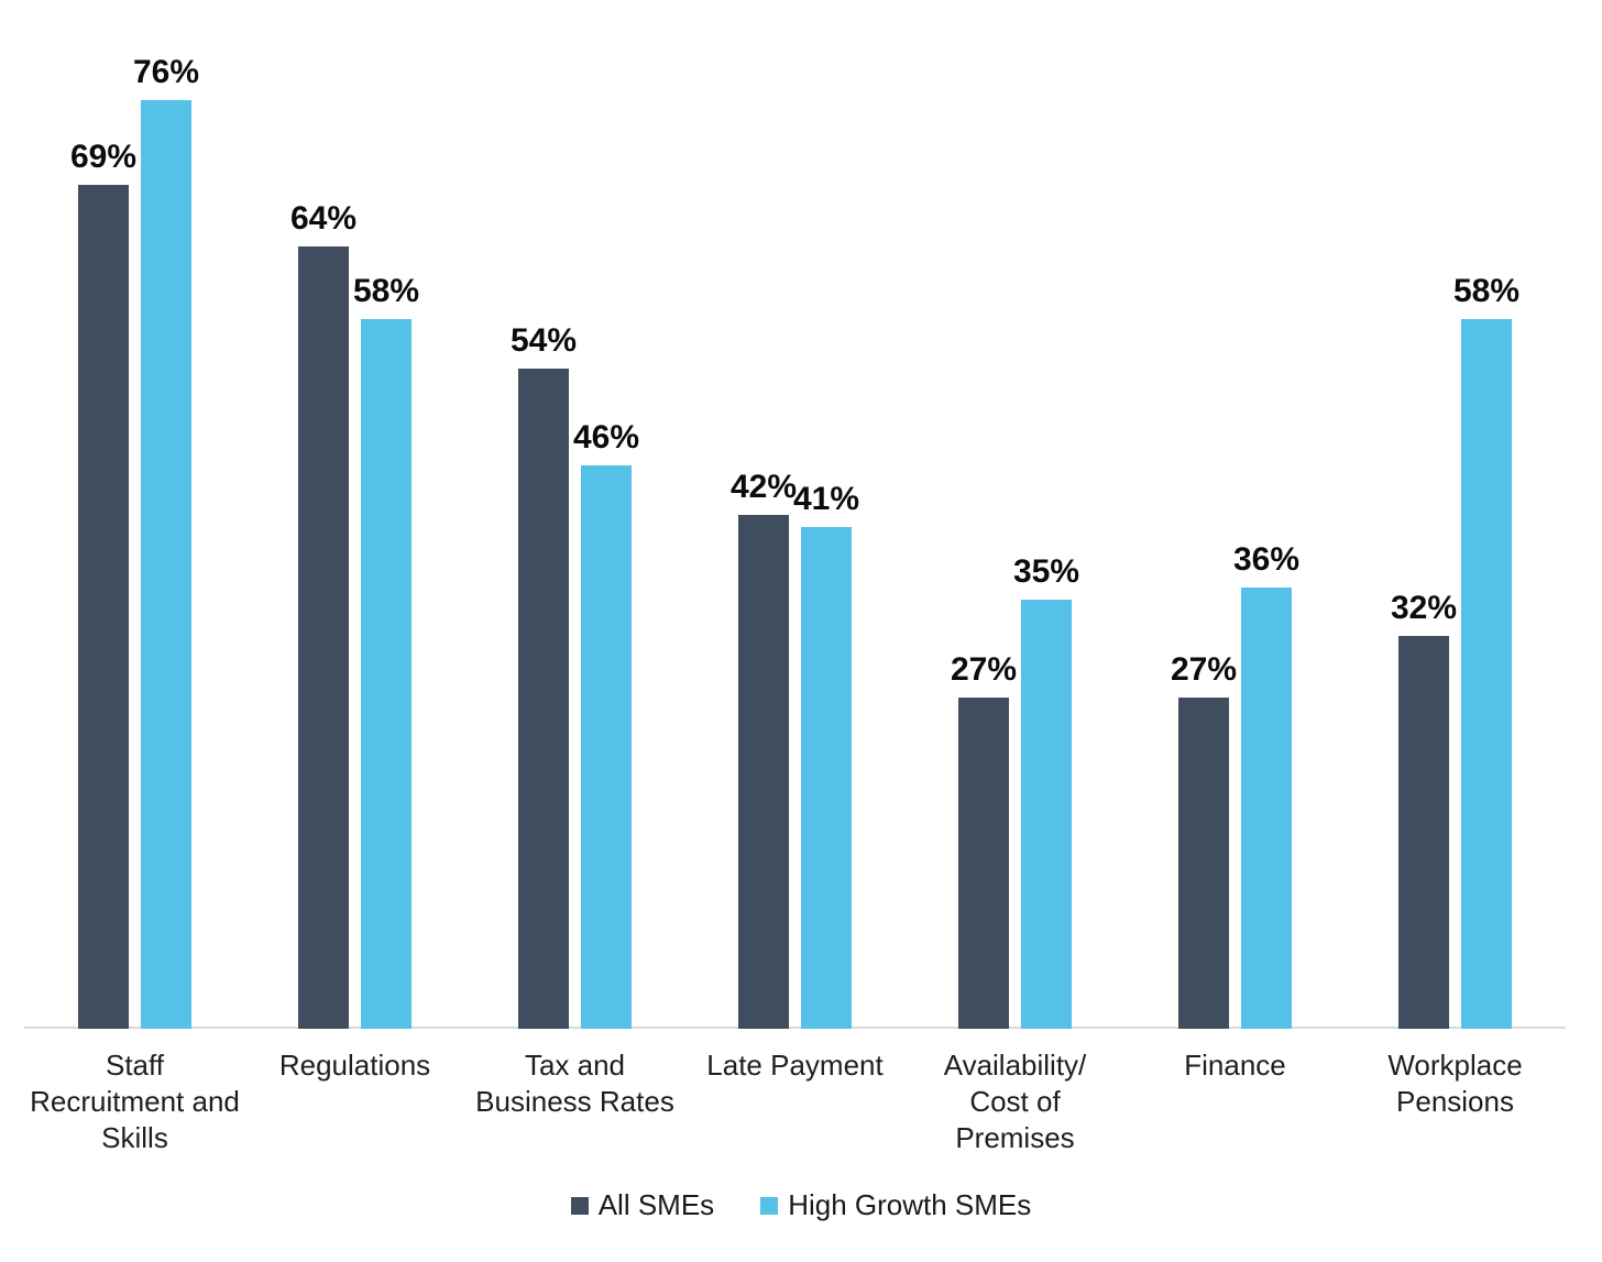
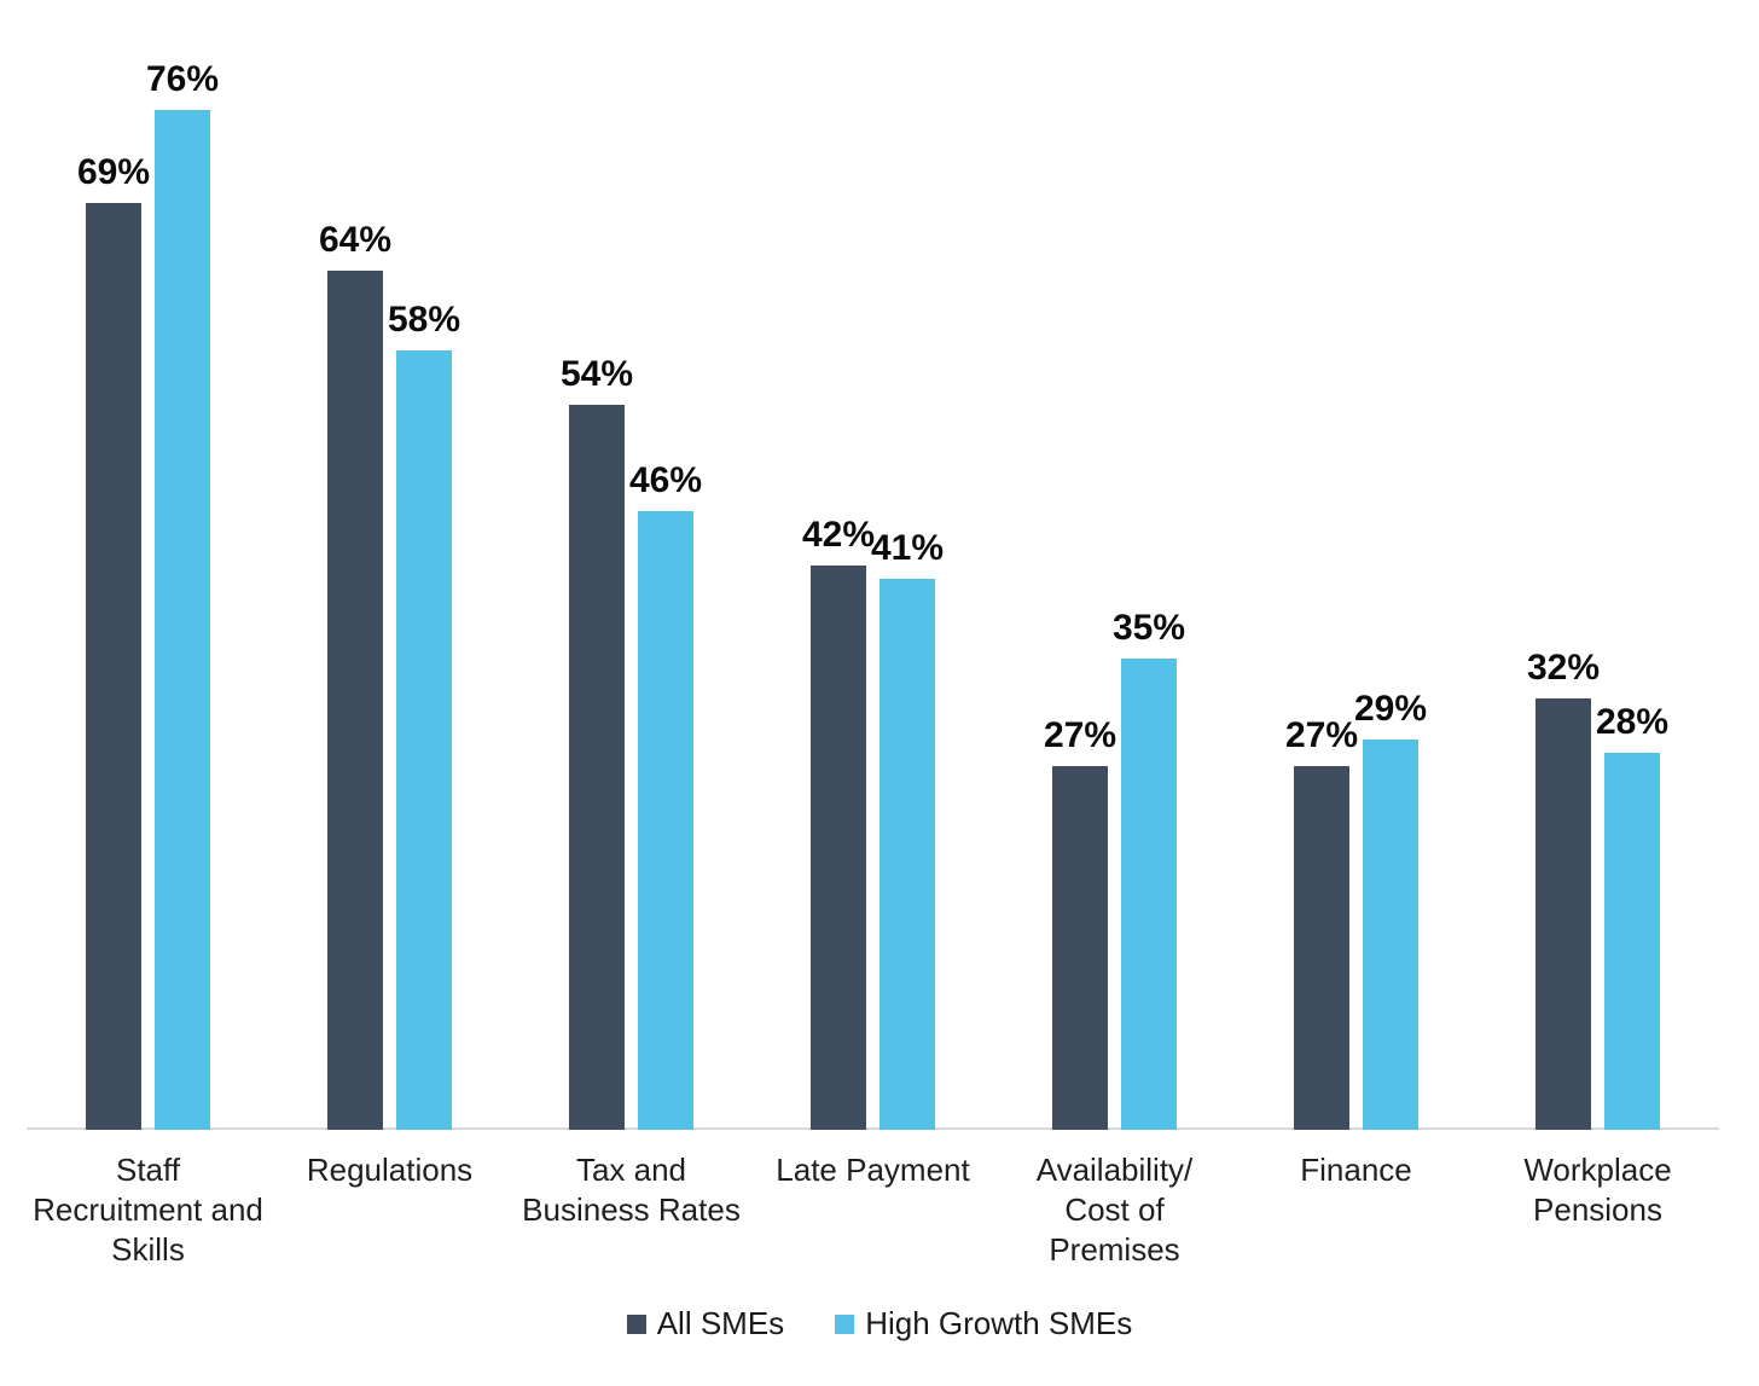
High Growth SMEs/Finance: 36% -> 29%
High Growth SMEs/Workplace Pensions: 58% -> 28%
